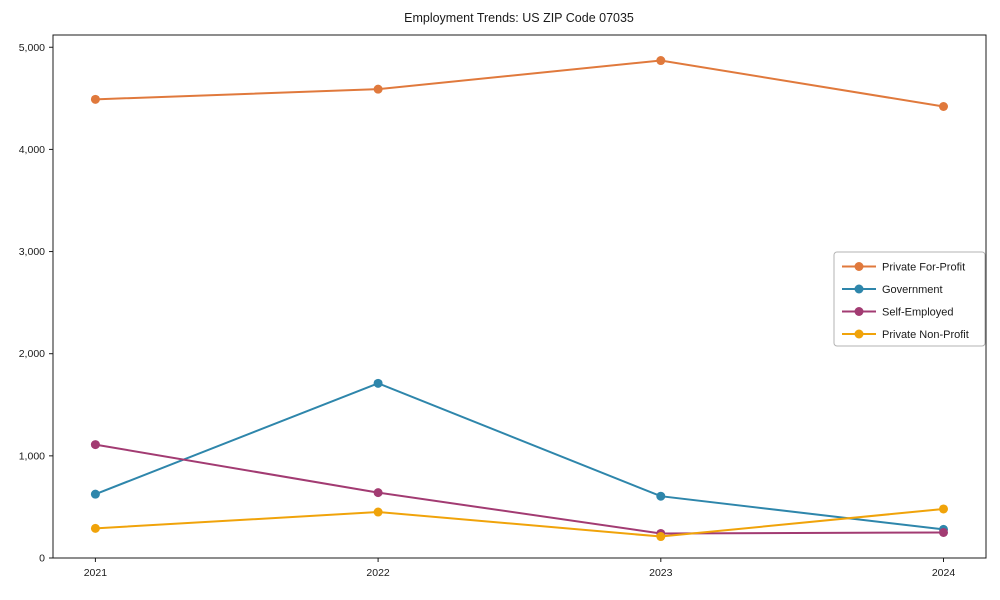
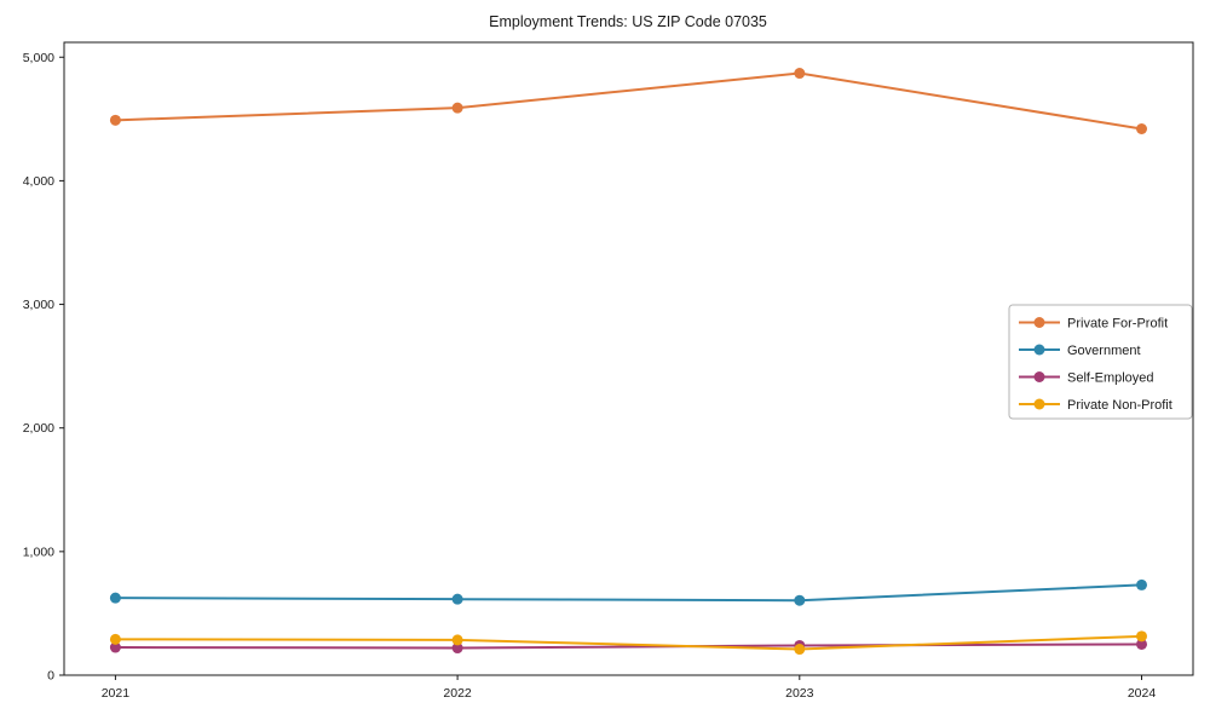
Self-Employed/2021: 1110 -> 220
Government/2022: 1710 -> 620
Self-Employed/2022: 640 -> 220
Private Non-Profit/2022: 450 -> 280
Government/2024: 280 -> 730
Private Non-Profit/2024: 480 -> 320
